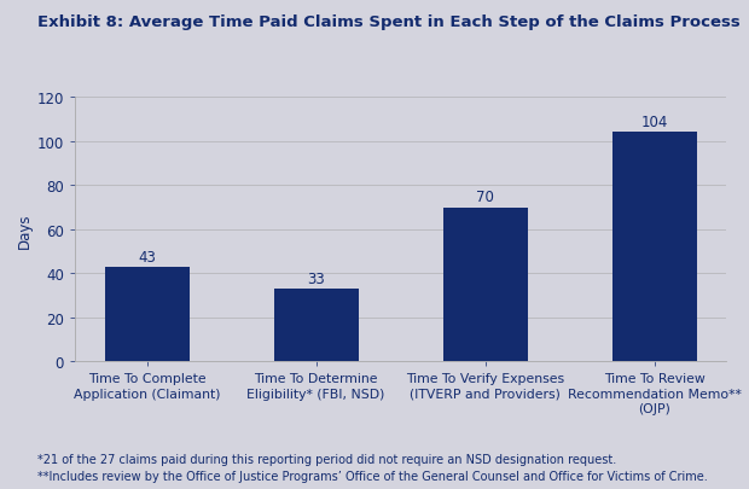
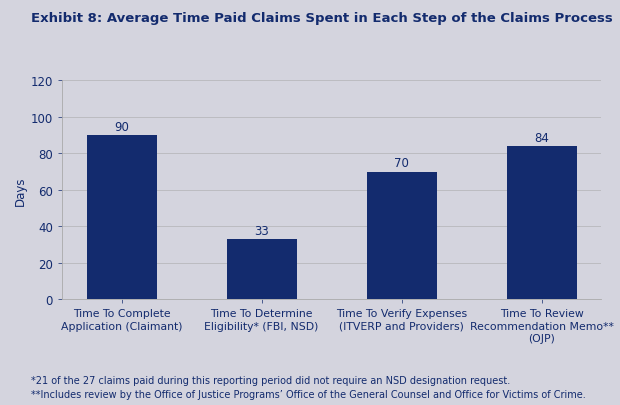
Time To Complete Application (Claimant): 43 -> 90
Time To Review Recommendation Memo** (OJP): 104 -> 84
